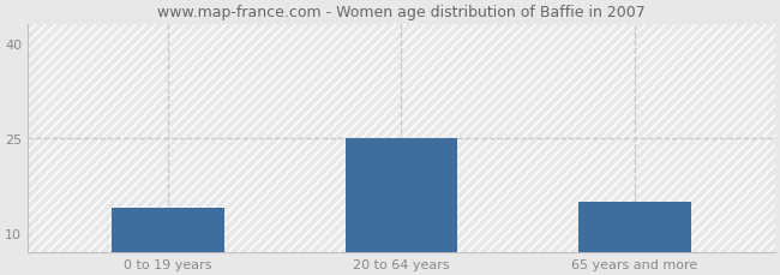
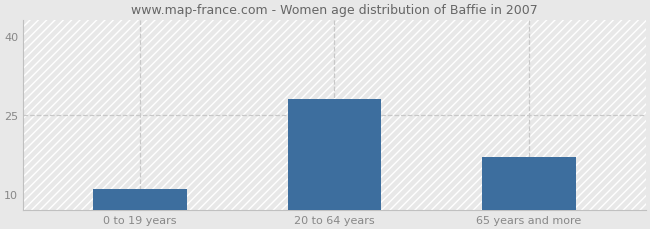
0 to 19 years: 14 -> 11
20 to 64 years: 25 -> 28
65 years and more: 15 -> 17
